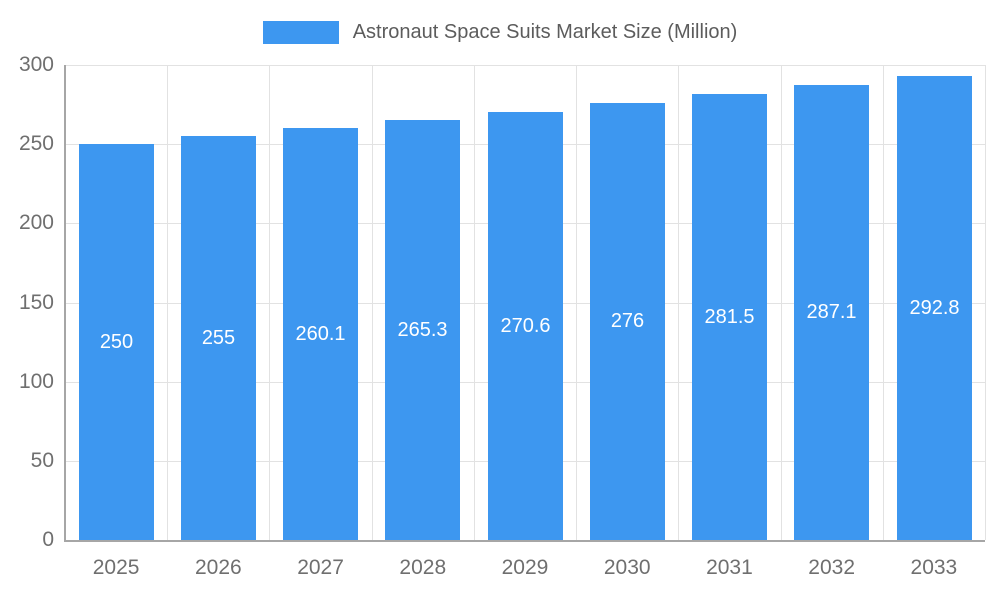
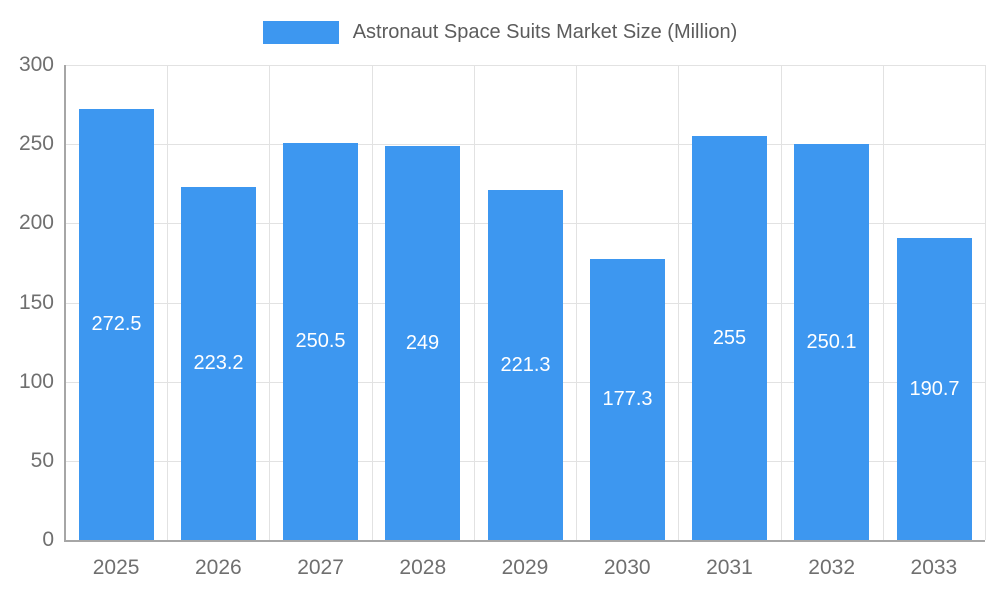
2025: 250 -> 272.5
2026: 255 -> 223.2
2027: 260.1 -> 250.5
2028: 265.3 -> 249
2029: 270.6 -> 221.3
2030: 276 -> 177.3
2031: 281.5 -> 255
2032: 287.1 -> 250.1
2033: 292.8 -> 190.7
